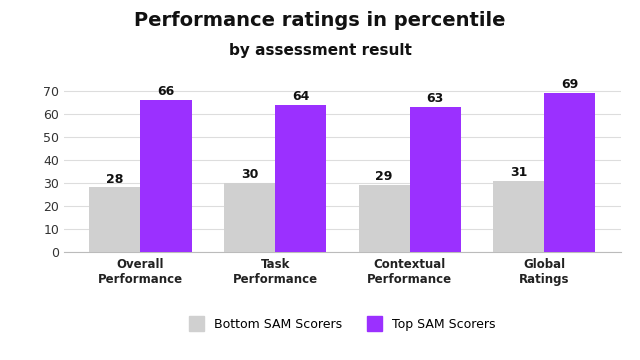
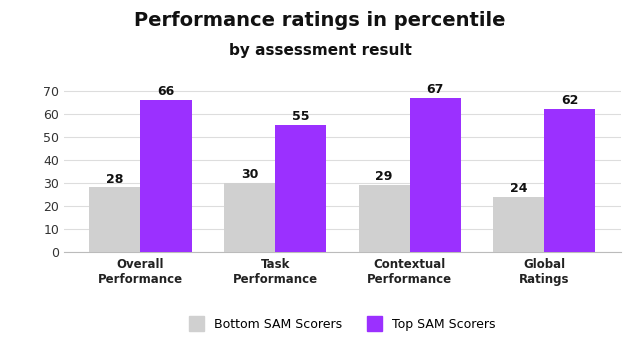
Top SAM Scorers/Task Performance: 64 -> 55
Top SAM Scorers/Contextual Performance: 63 -> 67
Bottom SAM Scorers/Global Ratings: 31 -> 24
Top SAM Scorers/Global Ratings: 69 -> 62
